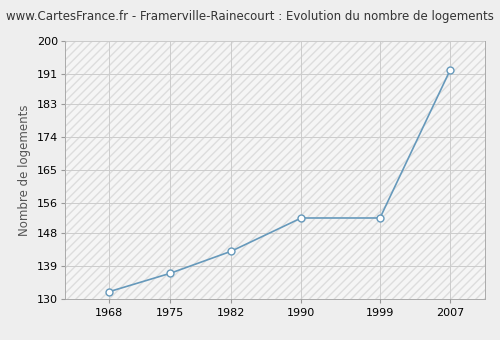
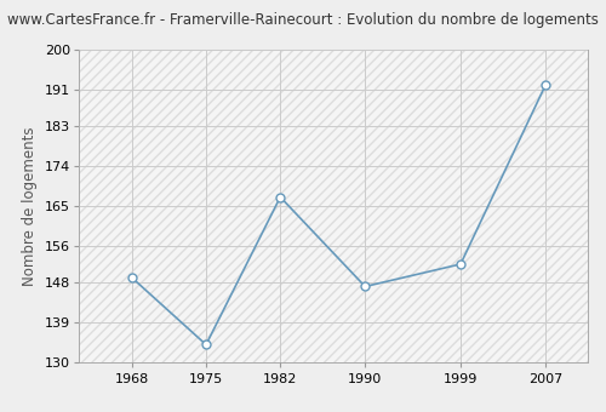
1968: 132 -> 149
1975: 137 -> 134
1982: 143 -> 167
1990: 152 -> 147
